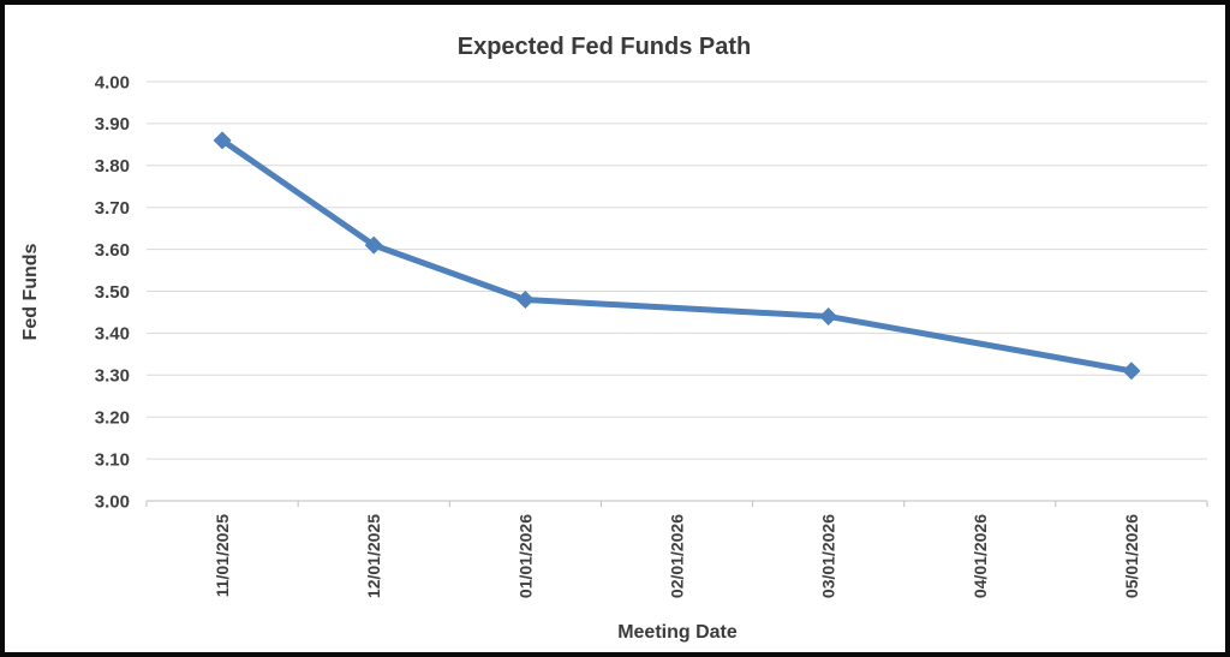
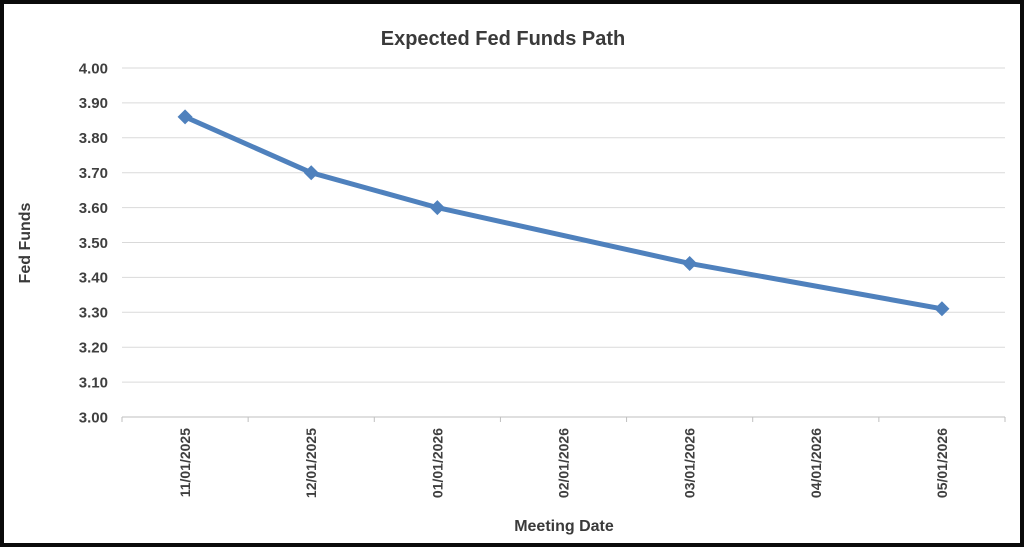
12/01/2025: 3.61 -> 3.70
01/01/2026: 3.48 -> 3.60
